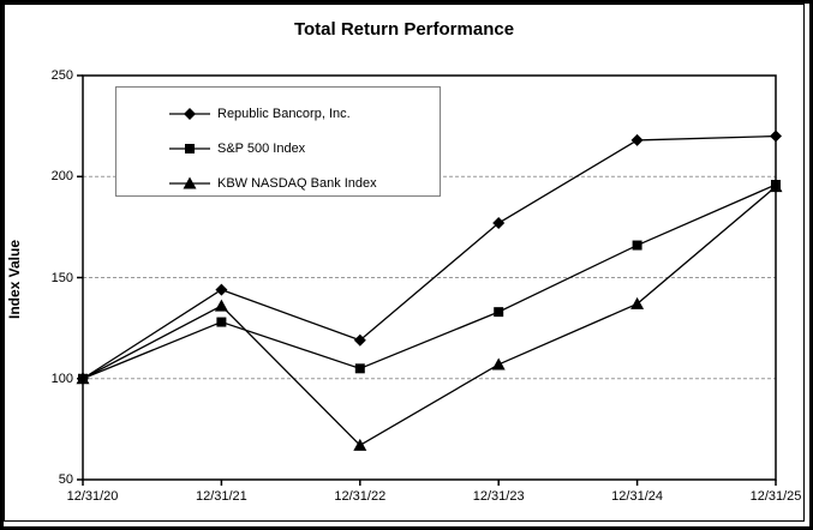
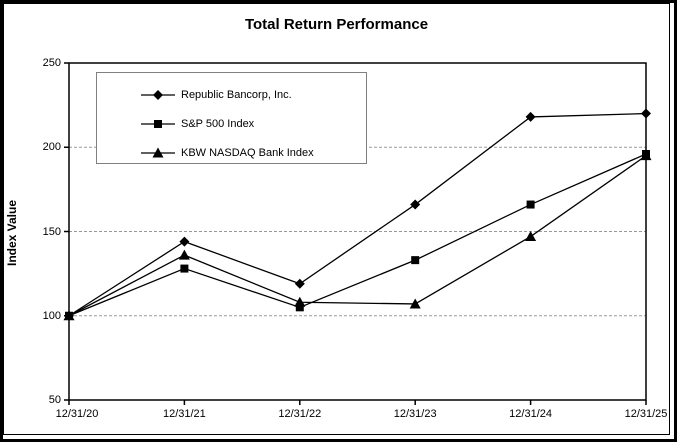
KBW NASDAQ Bank Index/12/31/22: 67 -> 108
Republic Bancorp, Inc./12/31/23: 177 -> 166
KBW NASDAQ Bank Index/12/31/24: 137 -> 147
